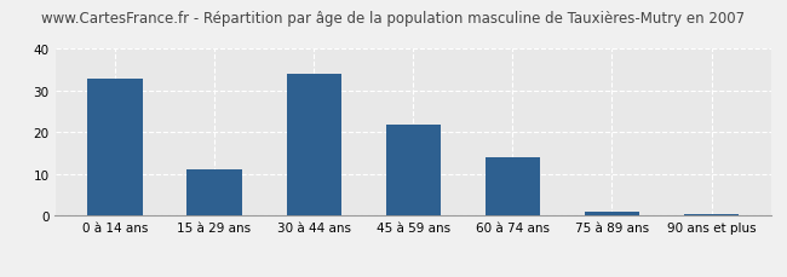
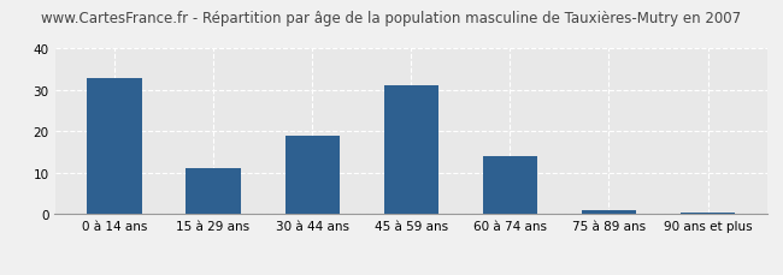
30 à 44 ans: 34.0 -> 19.0
45 à 59 ans: 22.0 -> 31.0
